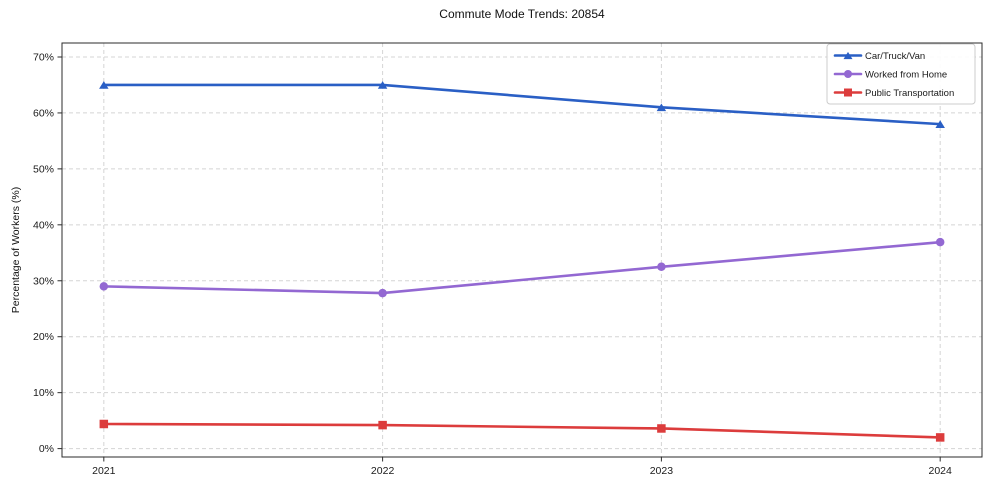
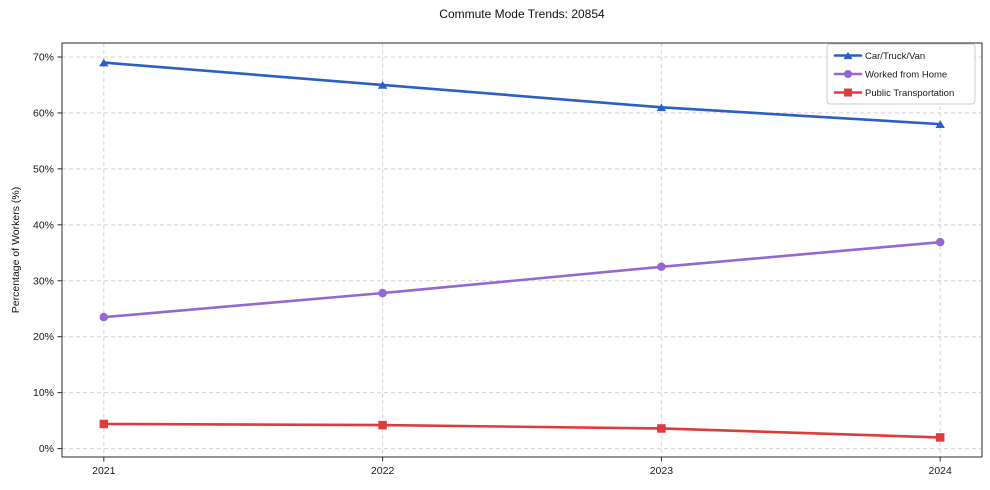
Car/Truck/Van/2021: 65% -> 69%
Worked from Home/2021: 29% -> 24%
